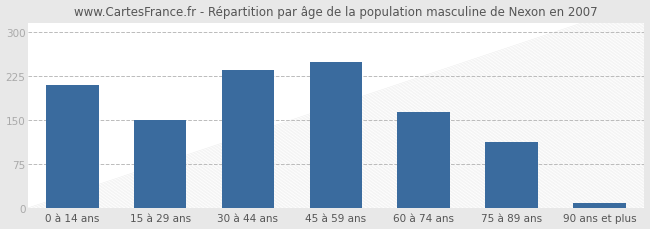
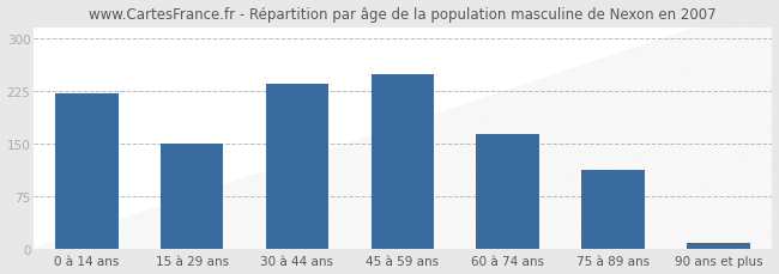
0 à 14 ans: 210 -> 222
